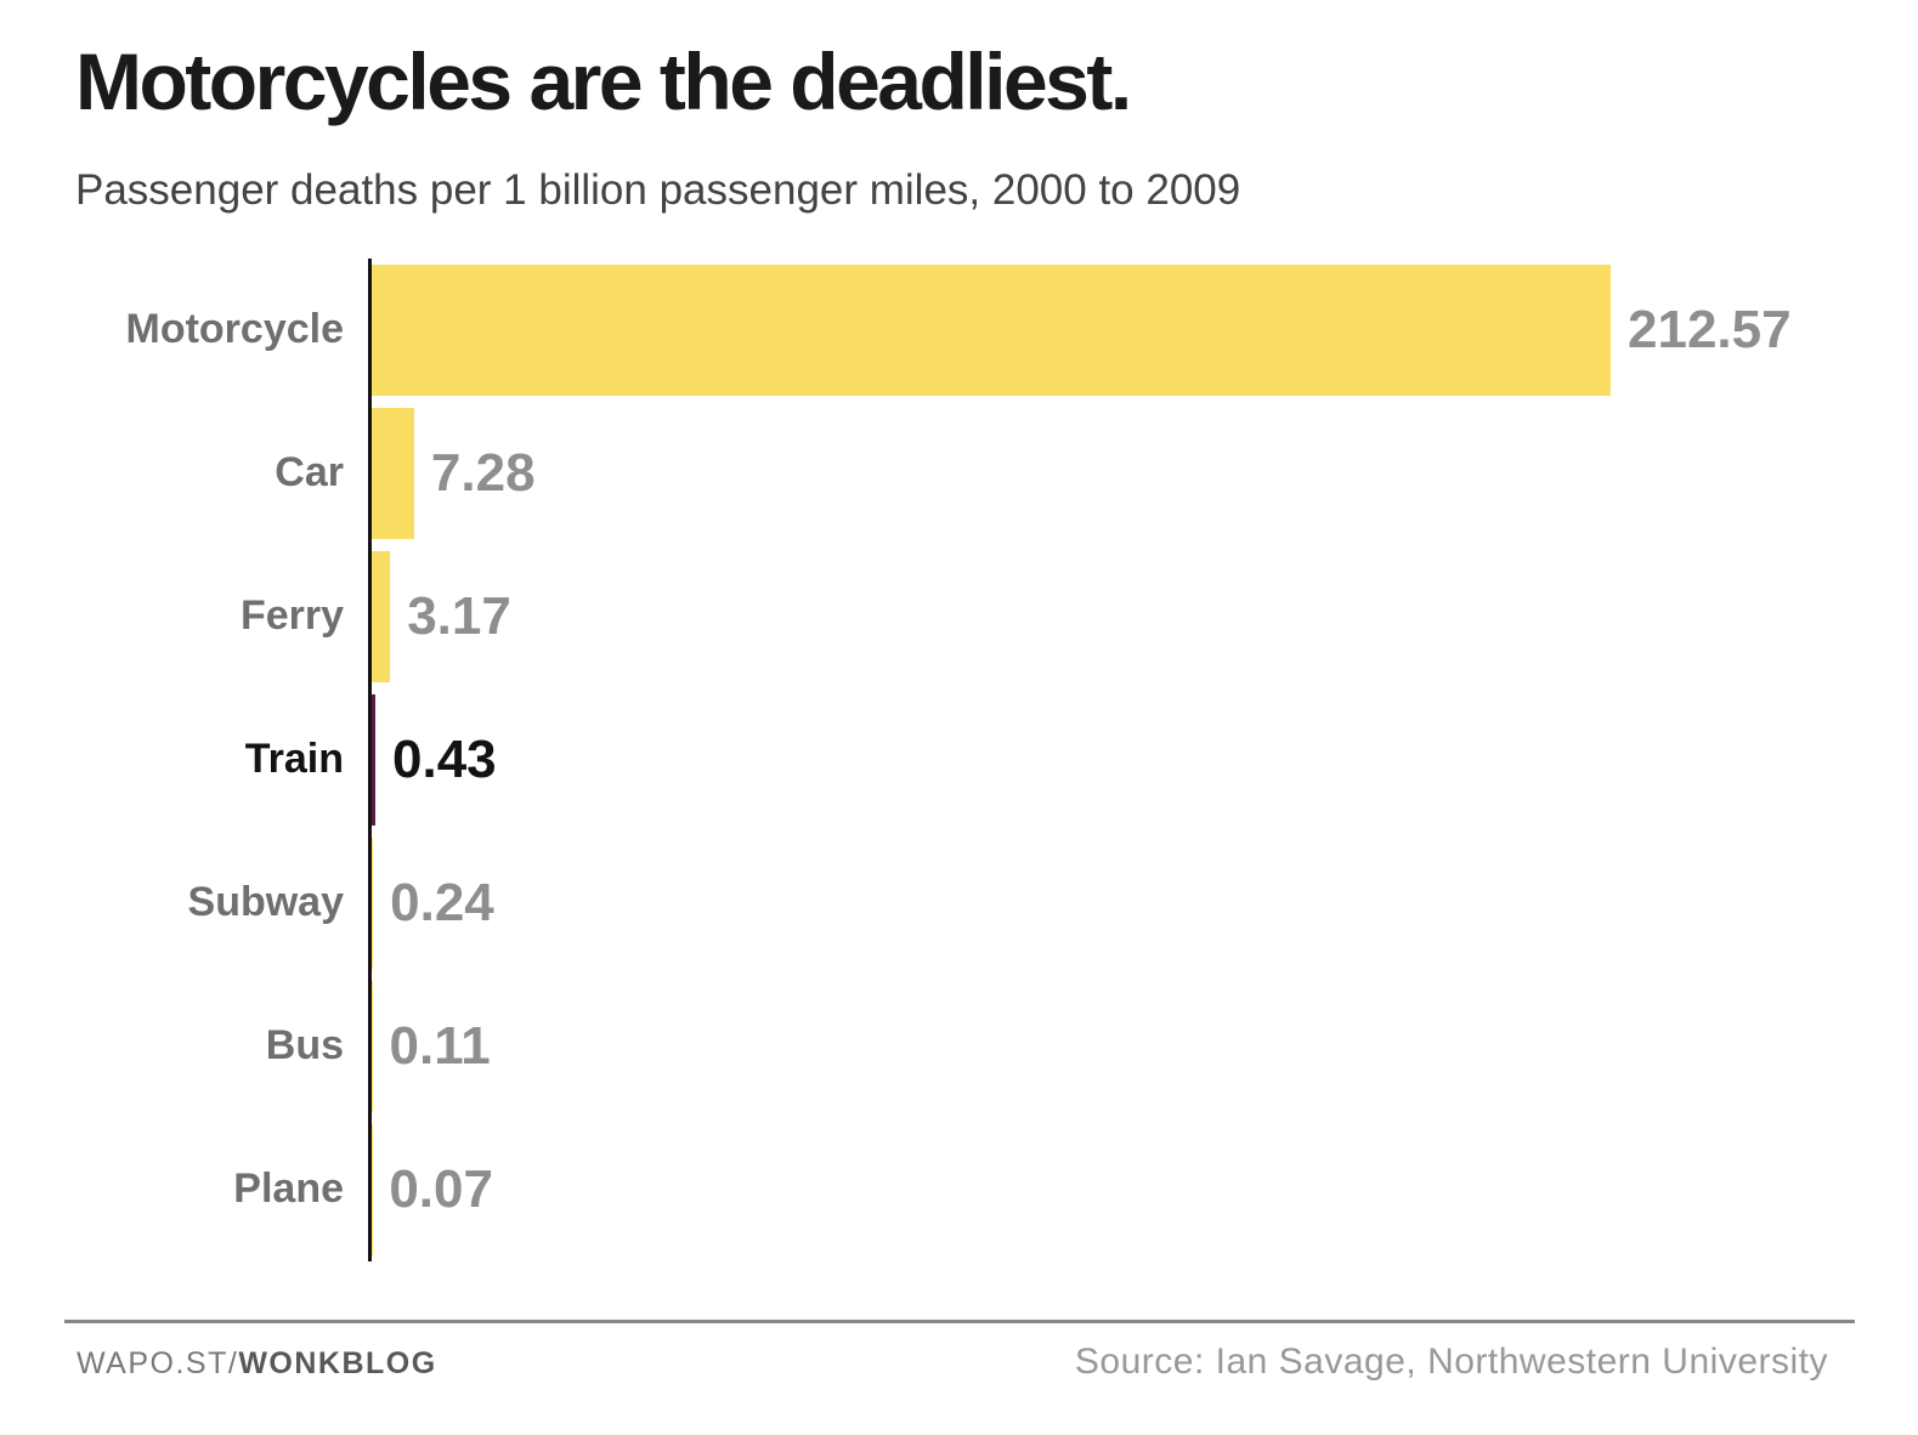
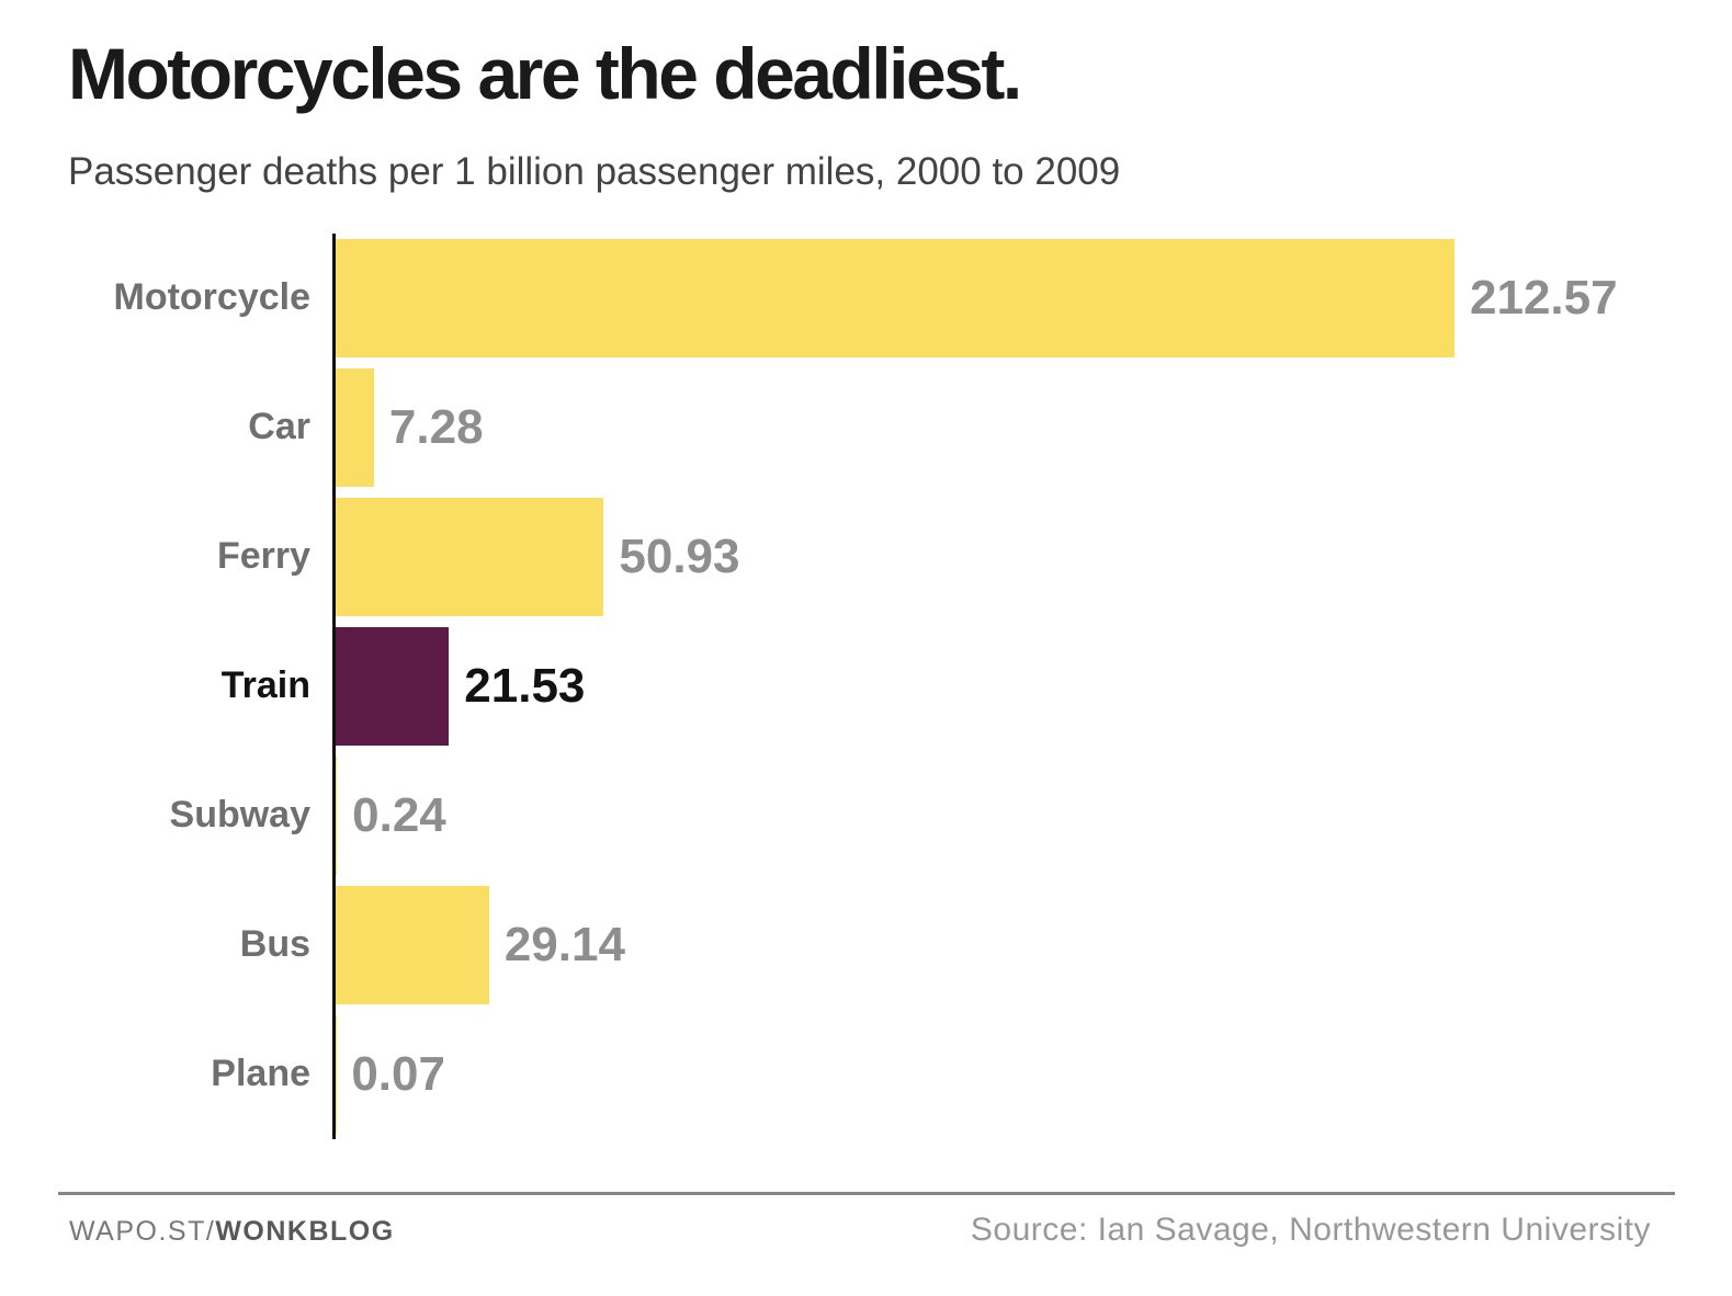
Ferry: 3.17 -> 50.93
Train: 0.43 -> 21.53
Bus: 0.11 -> 29.14
